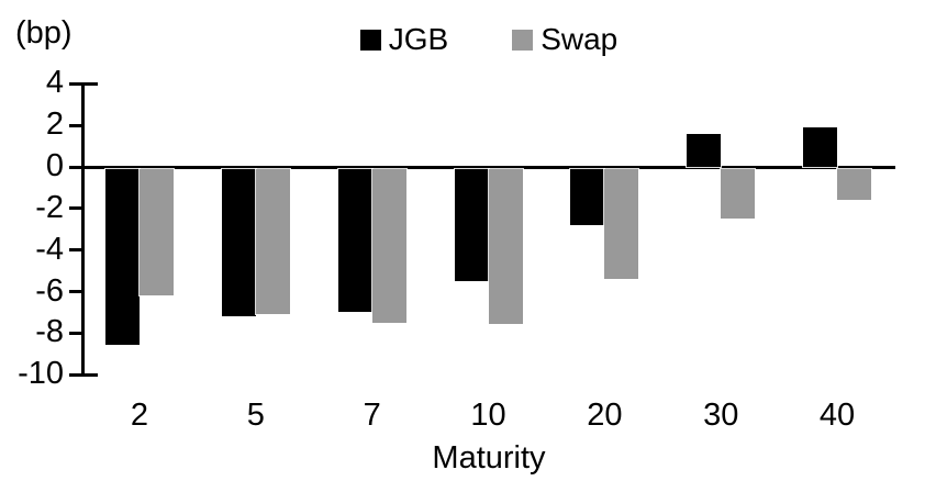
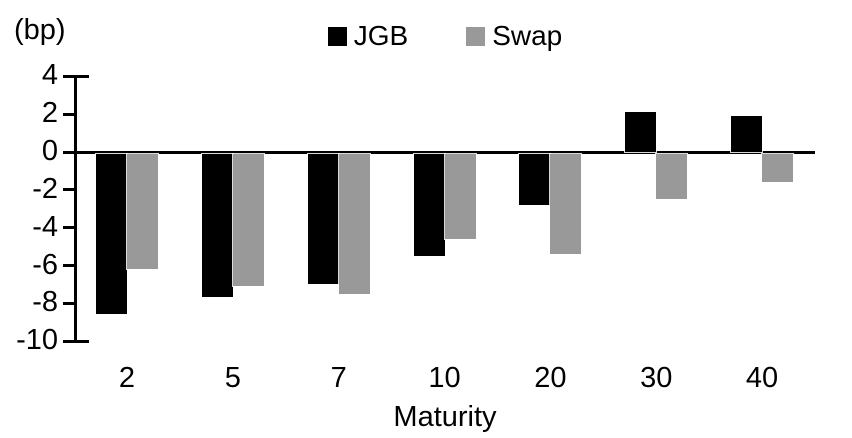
JGB/5: -7.1 -> -7.6
Swap/10: -7.5 -> -4.5
JGB/30: 1.6 -> 2.1
